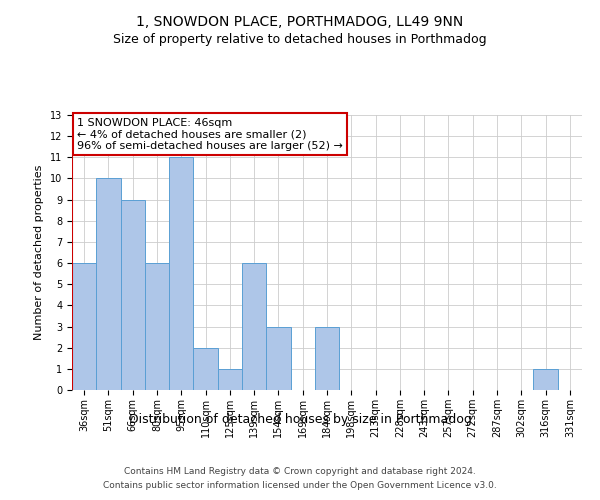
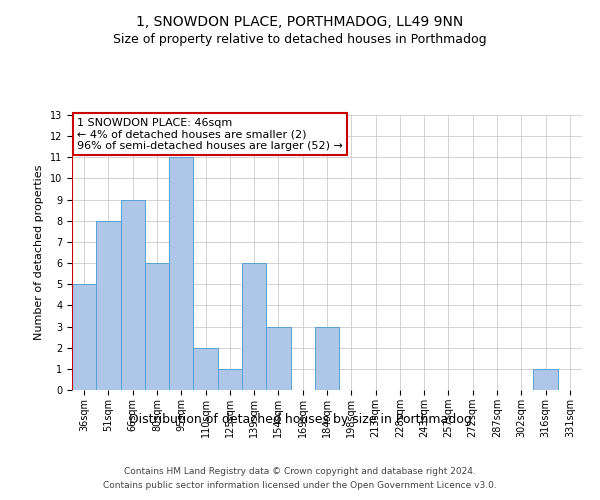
36sqm: 6 -> 5
51sqm: 10 -> 8
